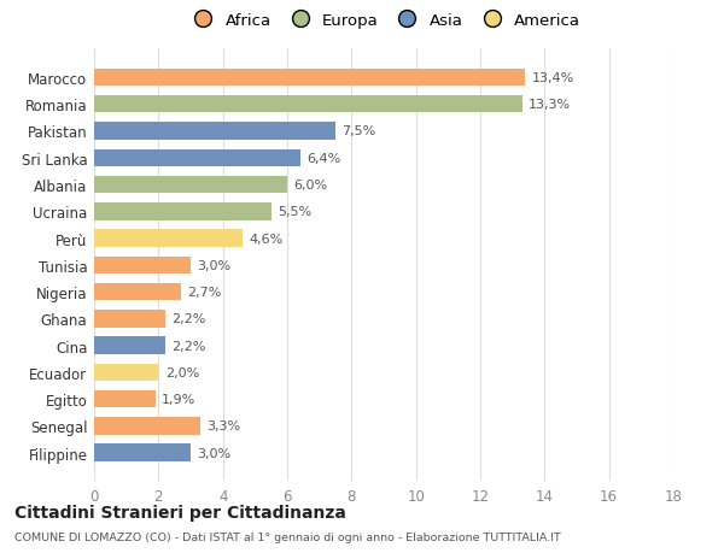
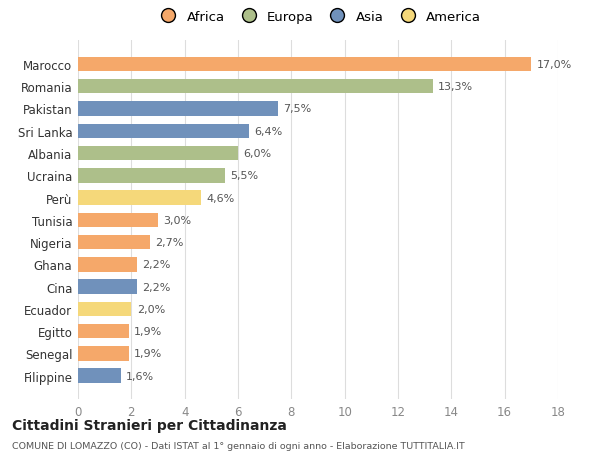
Marocco: 13,4% -> 17,0%
Senegal: 3,3% -> 1,9%
Filippine: 3,0% -> 1,6%
